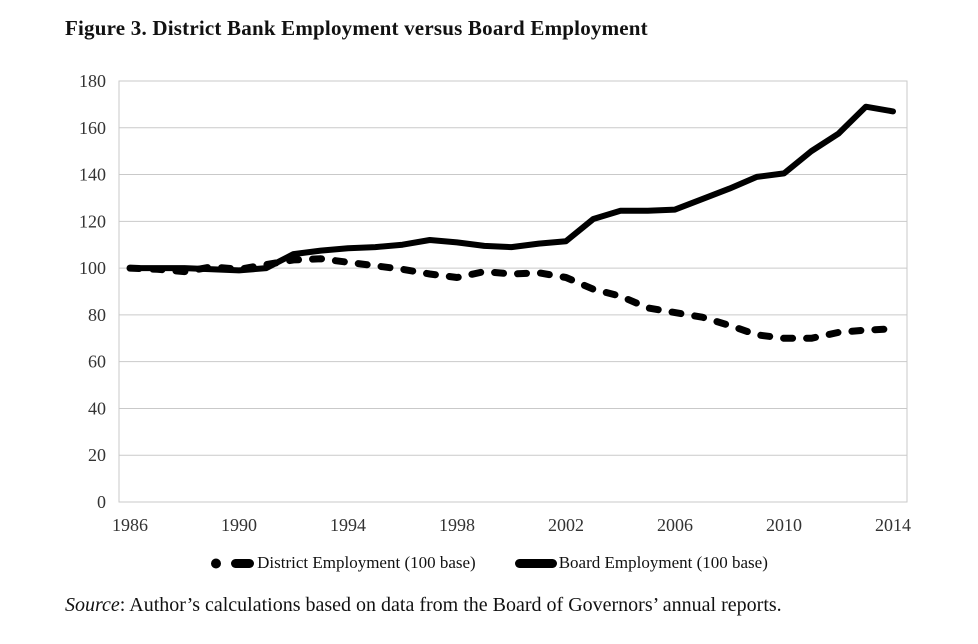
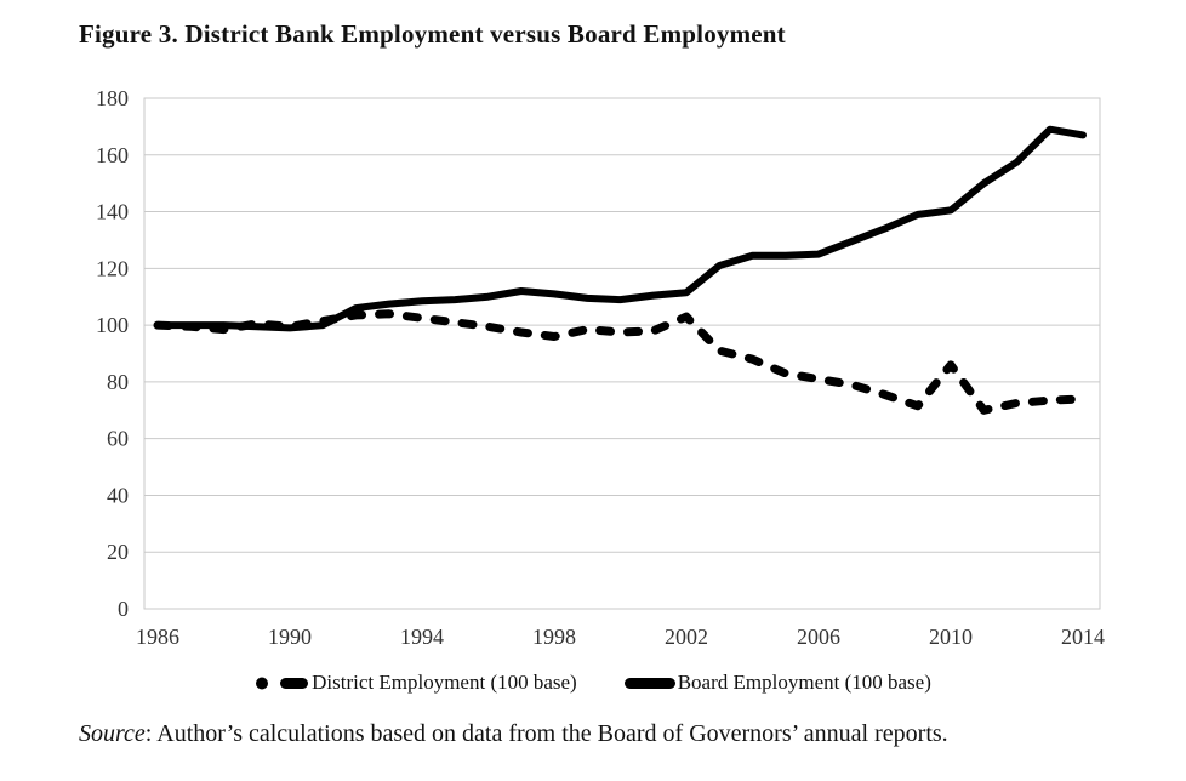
District Employment (100 base)/2002: 96 -> 103
District Employment (100 base)/2010: 70 -> 86
